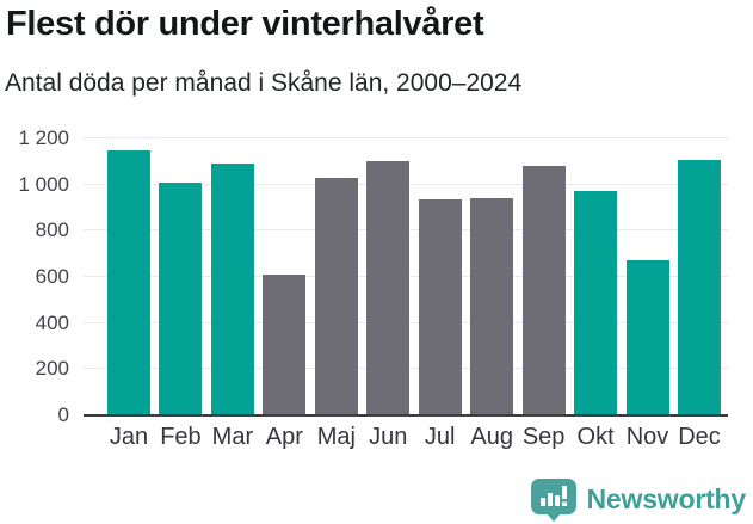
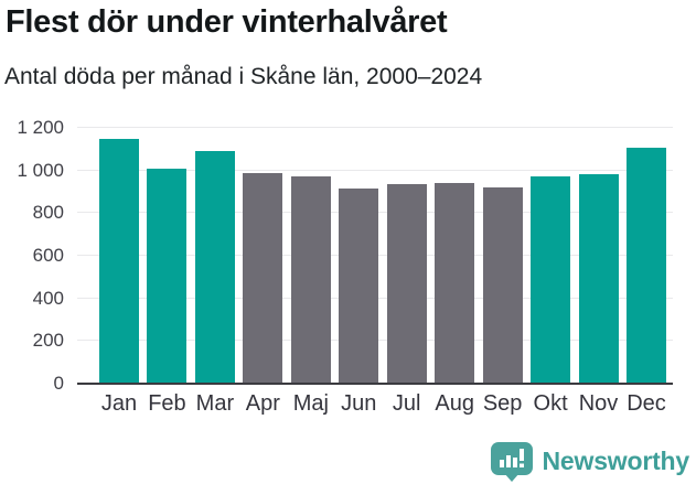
Apr: 610 -> 990
Maj: 1030 -> 970
Jun: 1100 -> 920
Sep: 1080 -> 920
Nov: 670 -> 980
